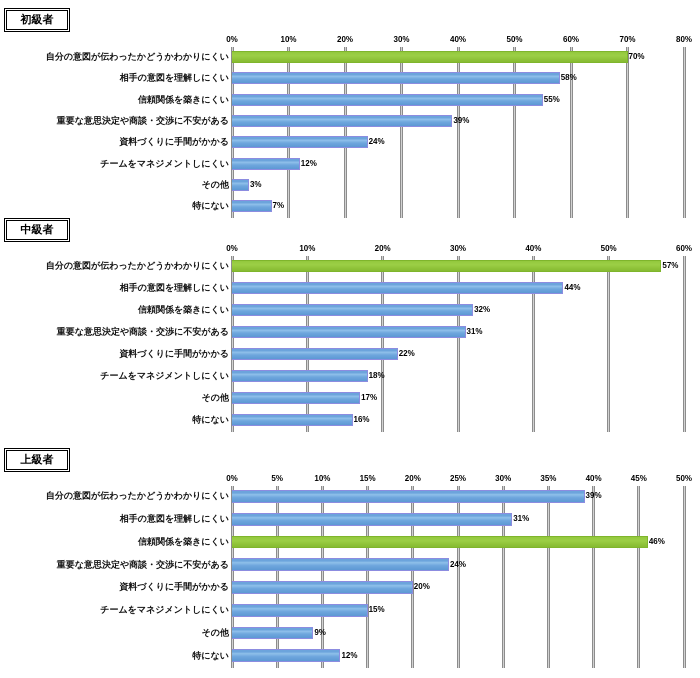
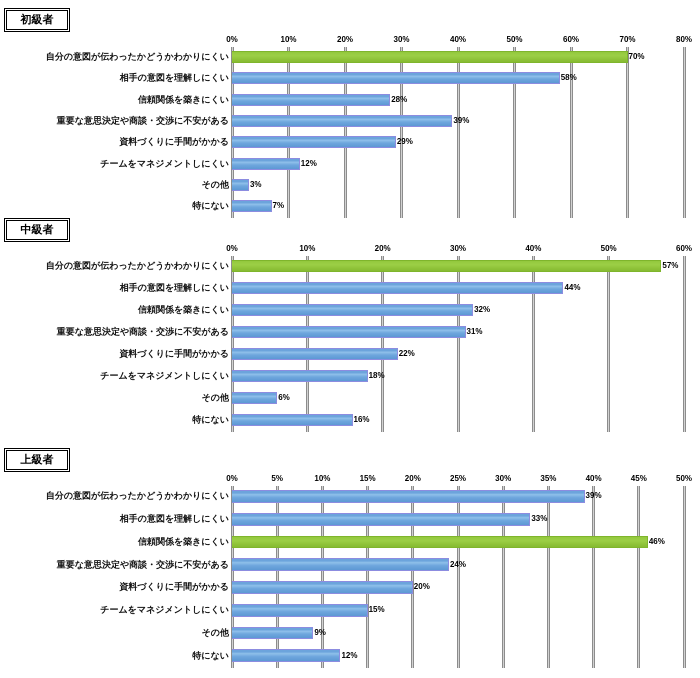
初級者/信頼関係を築きにくい: 55% -> 28%
初級者/資料づくりに手間がかかる: 24% -> 29%
中級者/その他: 17% -> 6%
上級者/相手の意図を理解しにくい: 31% -> 33%
